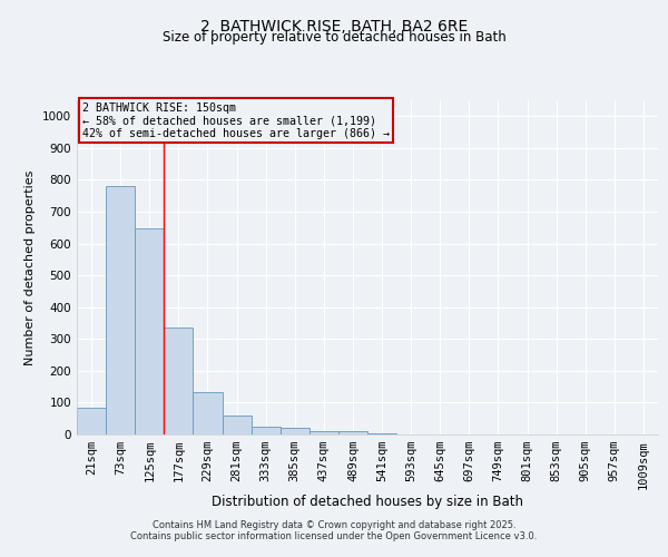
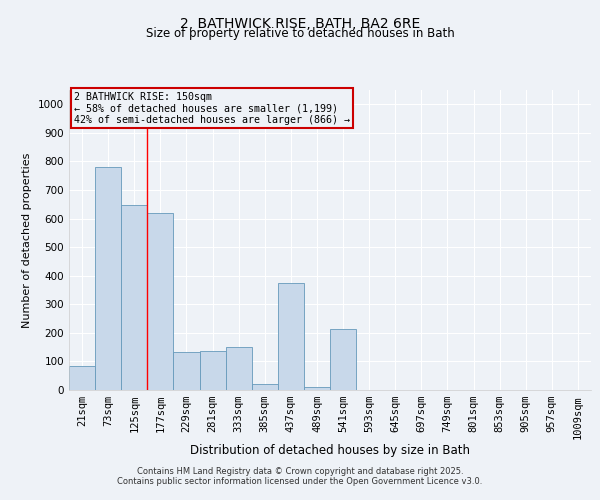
177sqm: 335 -> 620
281sqm: 60 -> 135
333sqm: 23 -> 150
437sqm: 10 -> 375
541sqm: 5 -> 215
